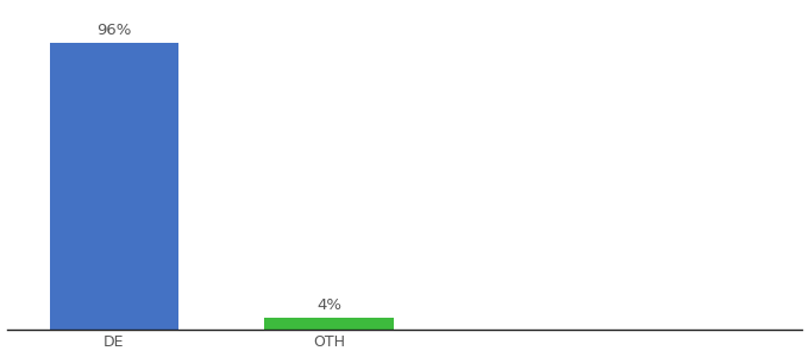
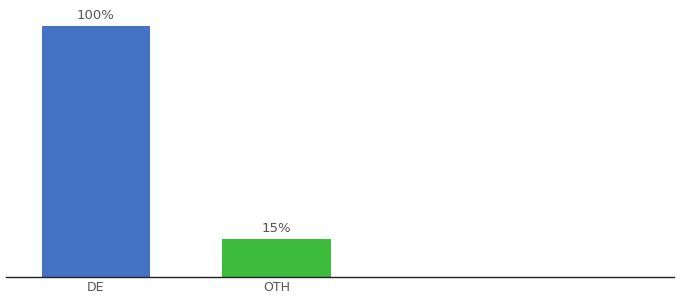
DE: 96% -> 100%
OTH: 4% -> 15%
